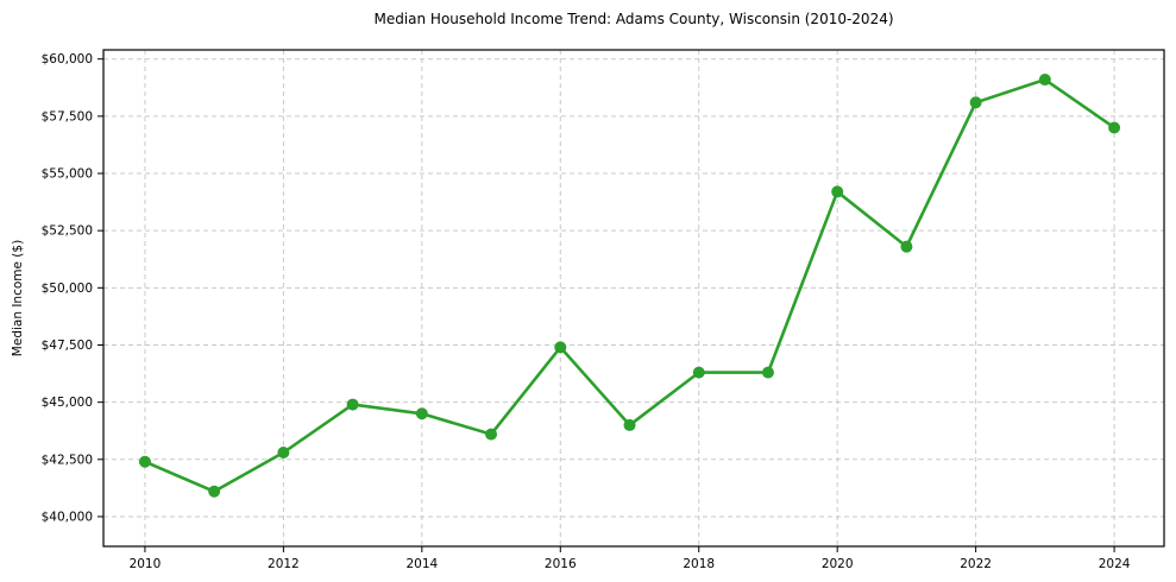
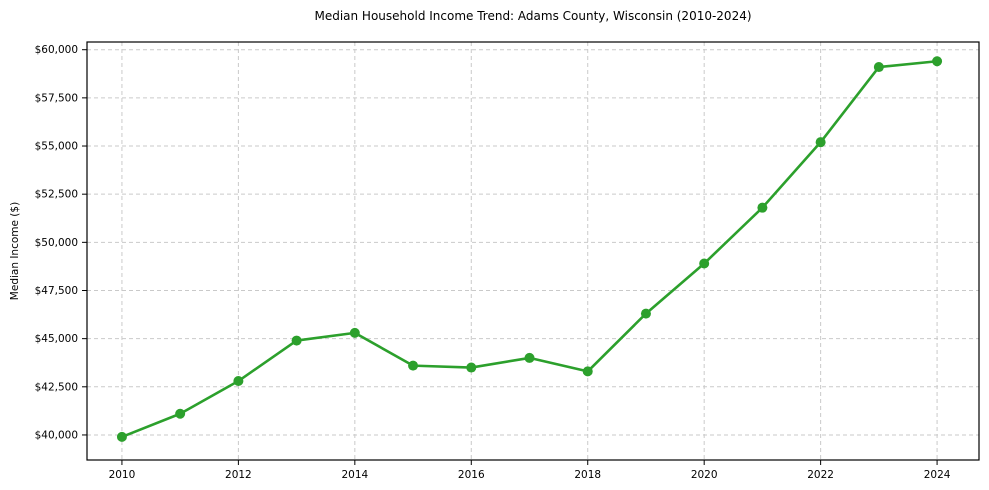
2010: $42400 -> $39900
2014: $44500 -> $45300
2016: $47400 -> $43500
2018: $46300 -> $43300
2020: $54200 -> $48900
2022: $58100 -> $55200
2024: $57000 -> $59400
